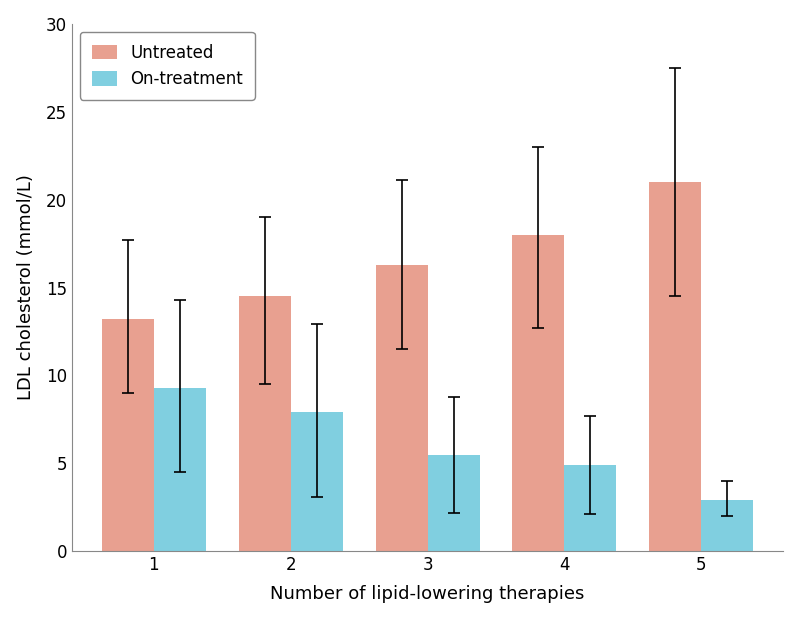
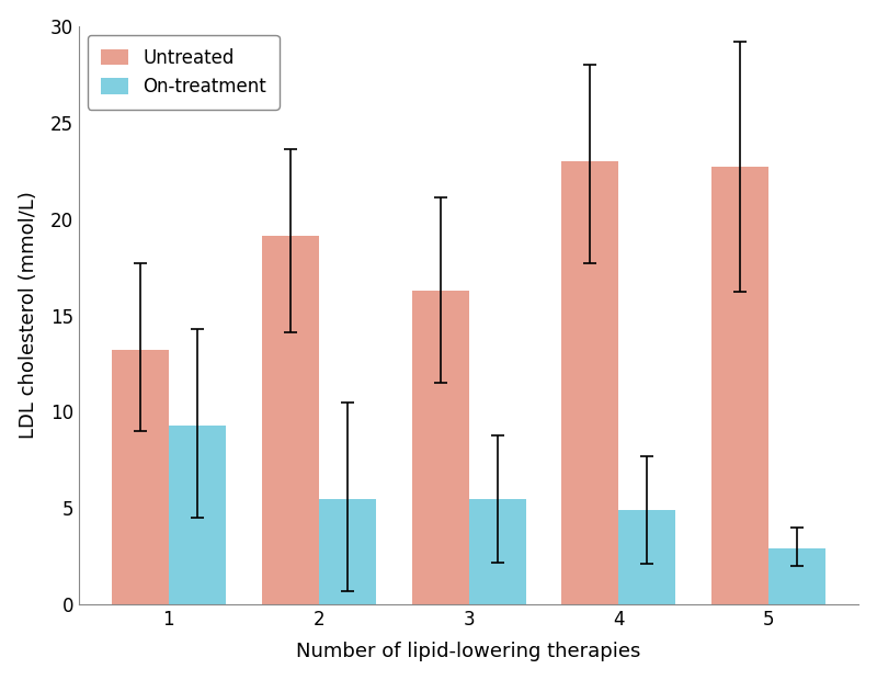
Untreated/2: 14.5 -> 19.1
On-treatment/2: 7.9 -> 5.5
Untreated/4: 18.0 -> 23.0
Untreated/5: 21.0 -> 22.7
